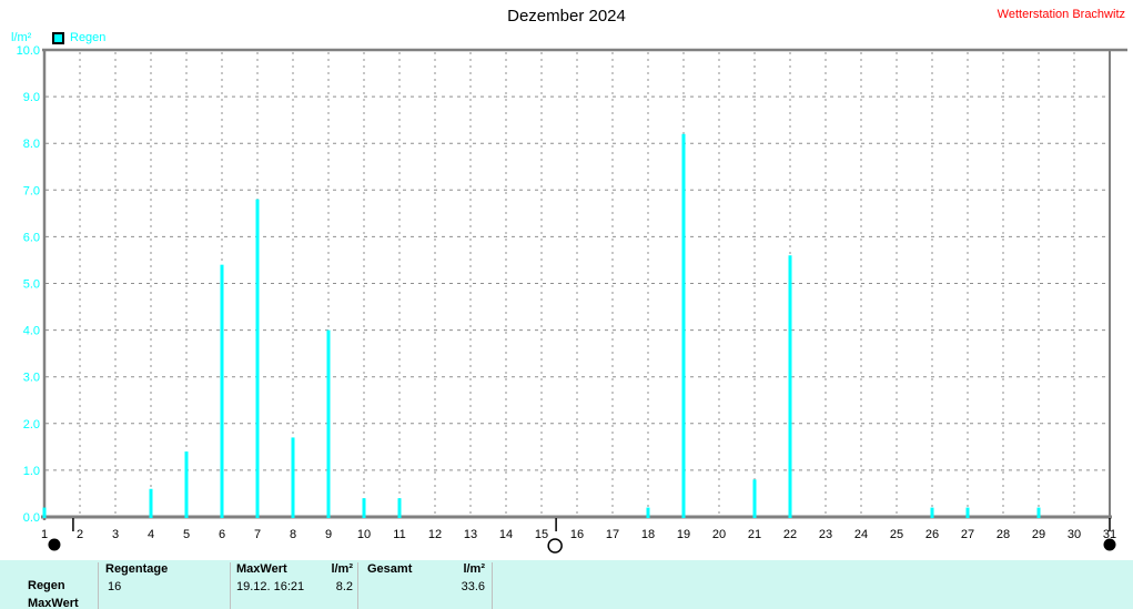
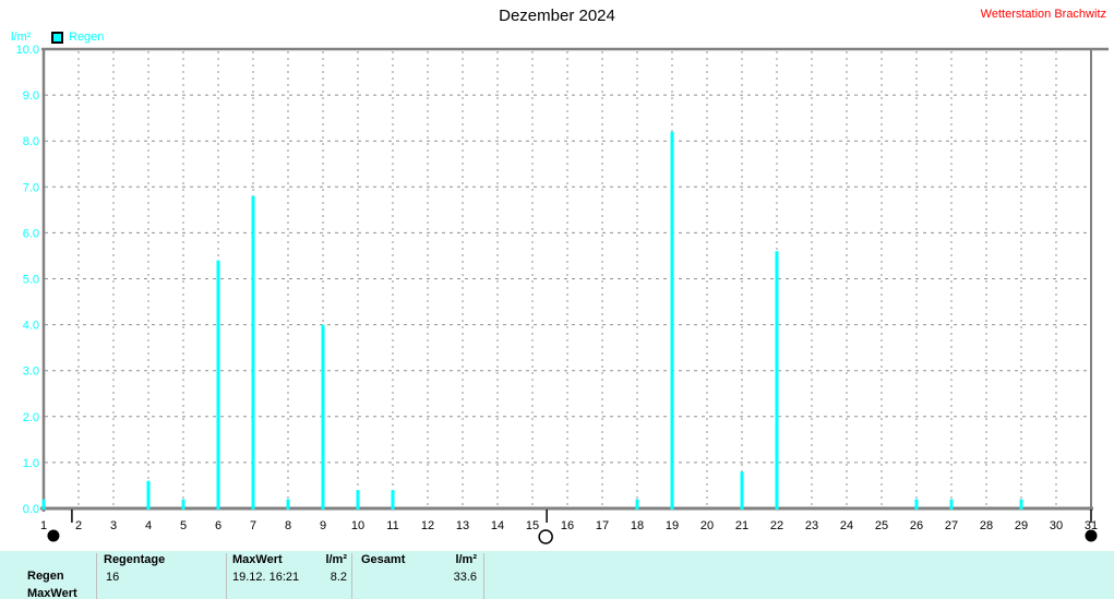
5: 1.4 -> 0.2
8: 1.7 -> 0.2
